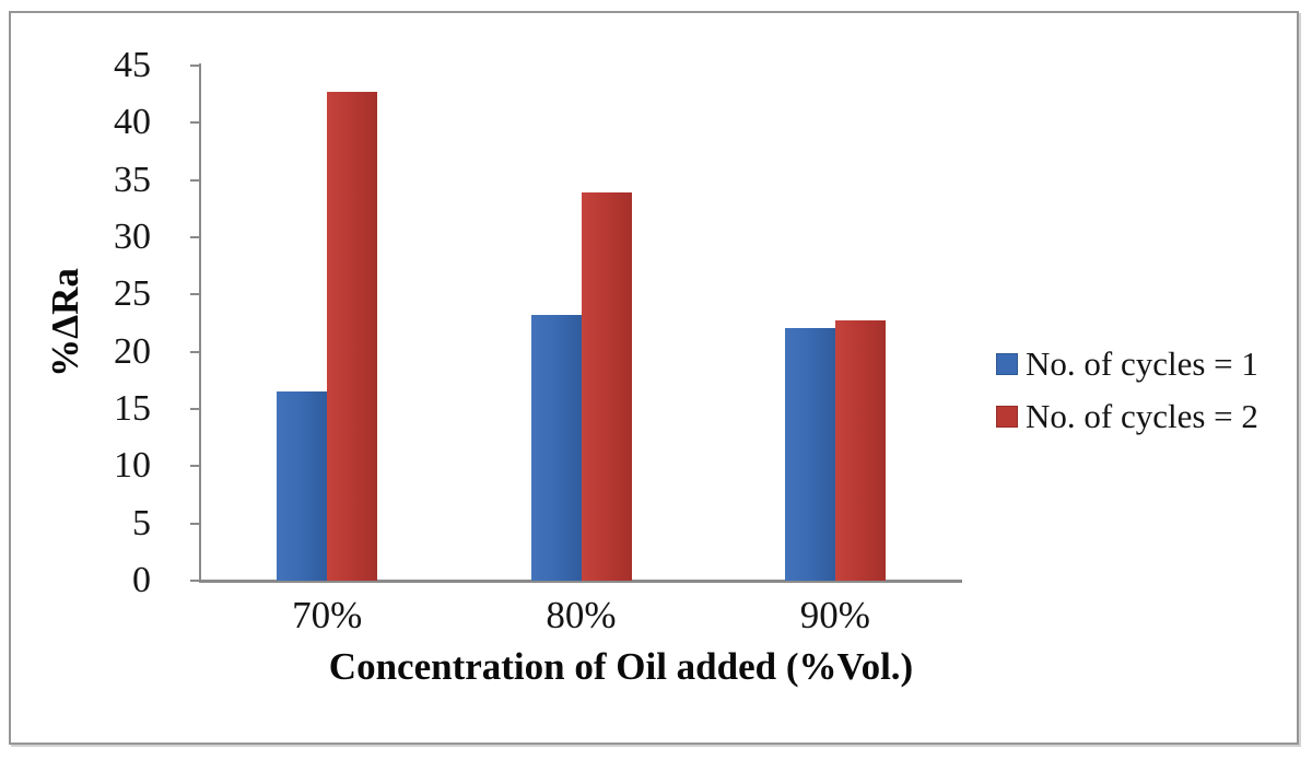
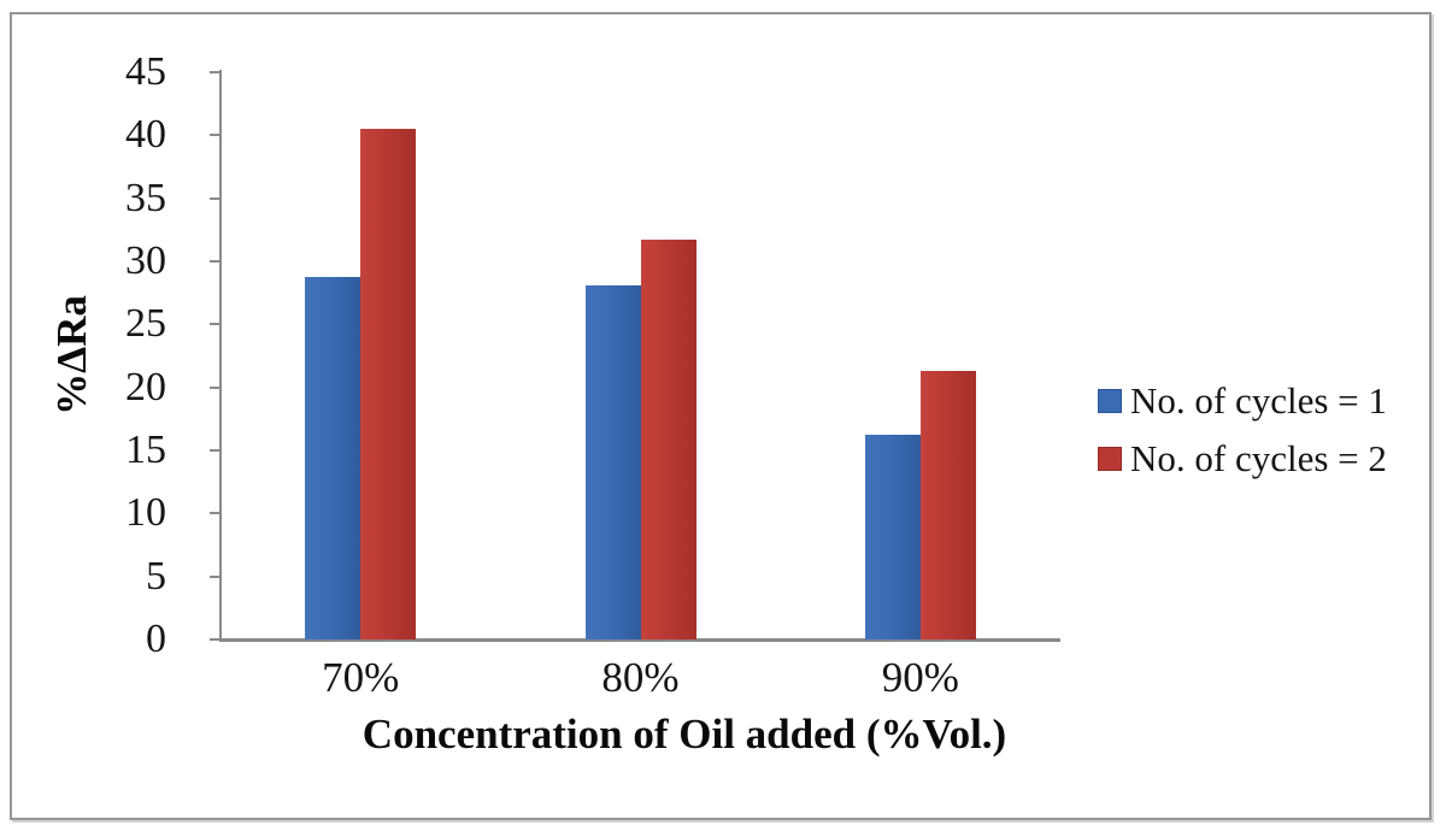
No. of cycles = 1/70%: 16.5 -> 28.8
No. of cycles = 2/70%: 42.7 -> 40.5
No. of cycles = 1/80%: 23.2 -> 28.1
No. of cycles = 2/80%: 33.9 -> 31.7
No. of cycles = 1/90%: 22.1 -> 16.2
No. of cycles = 2/90%: 22.7 -> 21.3
